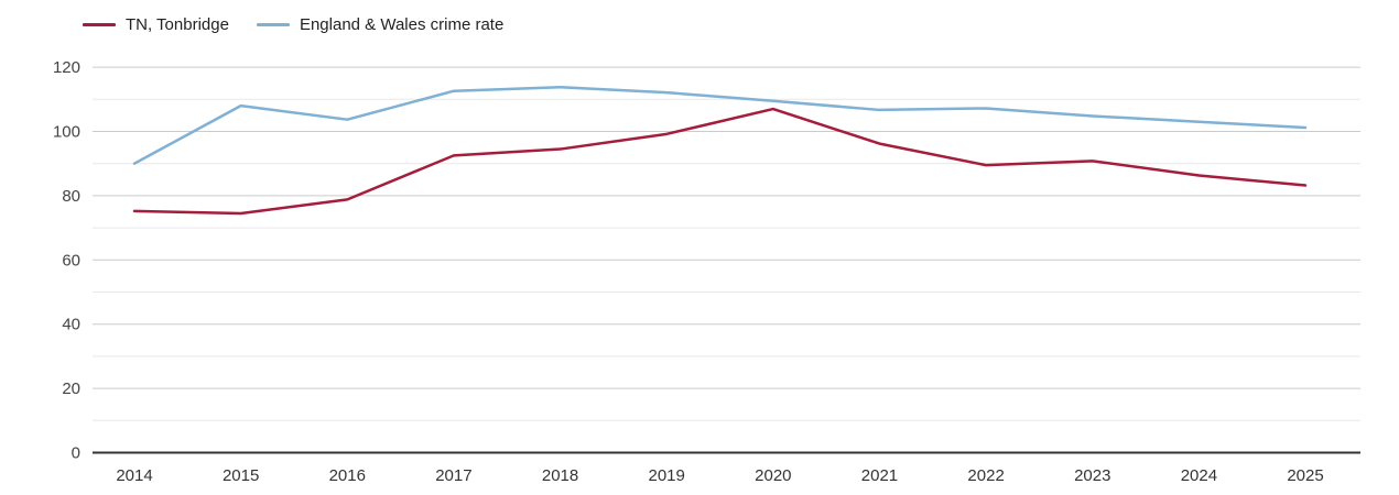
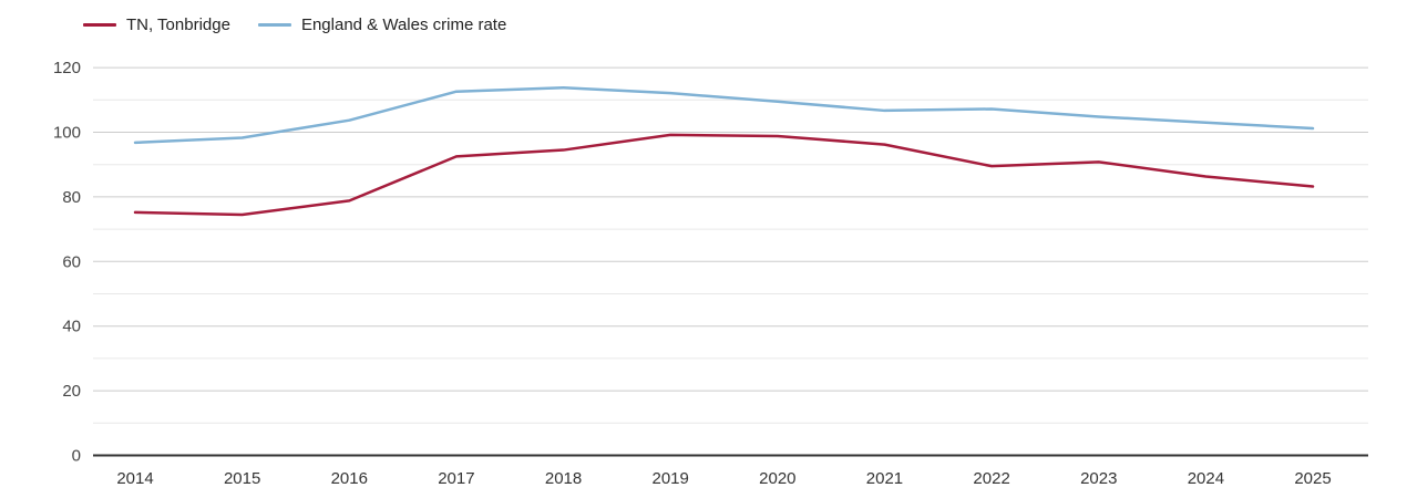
England & Wales crime rate/2014: 90 -> 97
England & Wales crime rate/2015: 108 -> 98
TN, Tonbridge/2020: 107 -> 99
